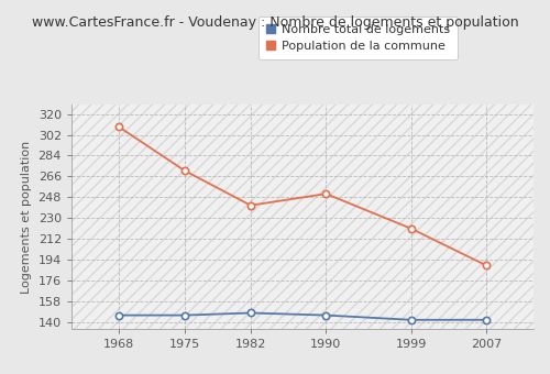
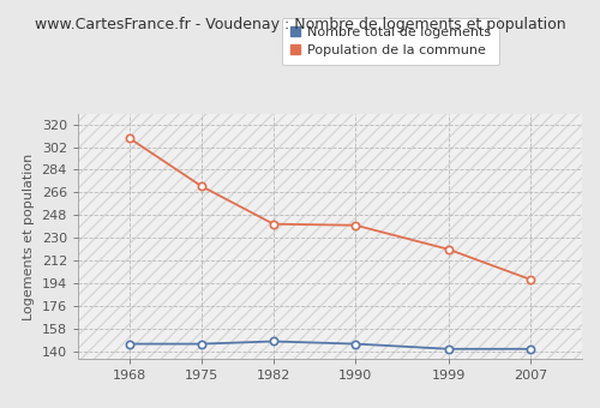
Population de la commune/1990: 251 -> 240
Population de la commune/2007: 189 -> 197
